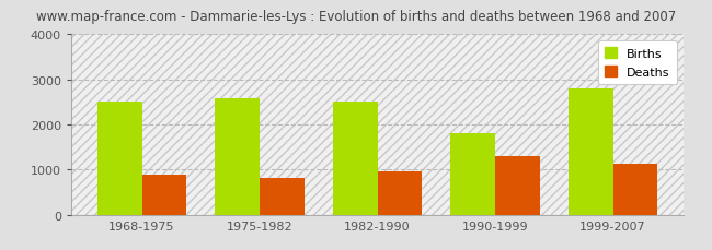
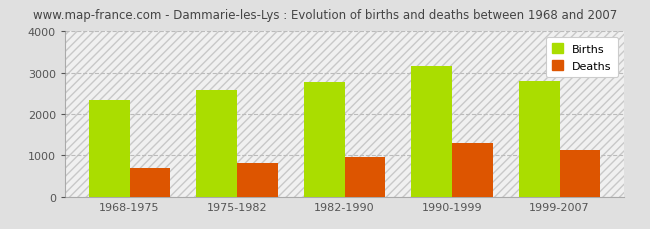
Births/1968-1975: 2500 -> 2330
Deaths/1968-1975: 900 -> 690
Births/1982-1990: 2500 -> 2780
Births/1990-1999: 1800 -> 3160
